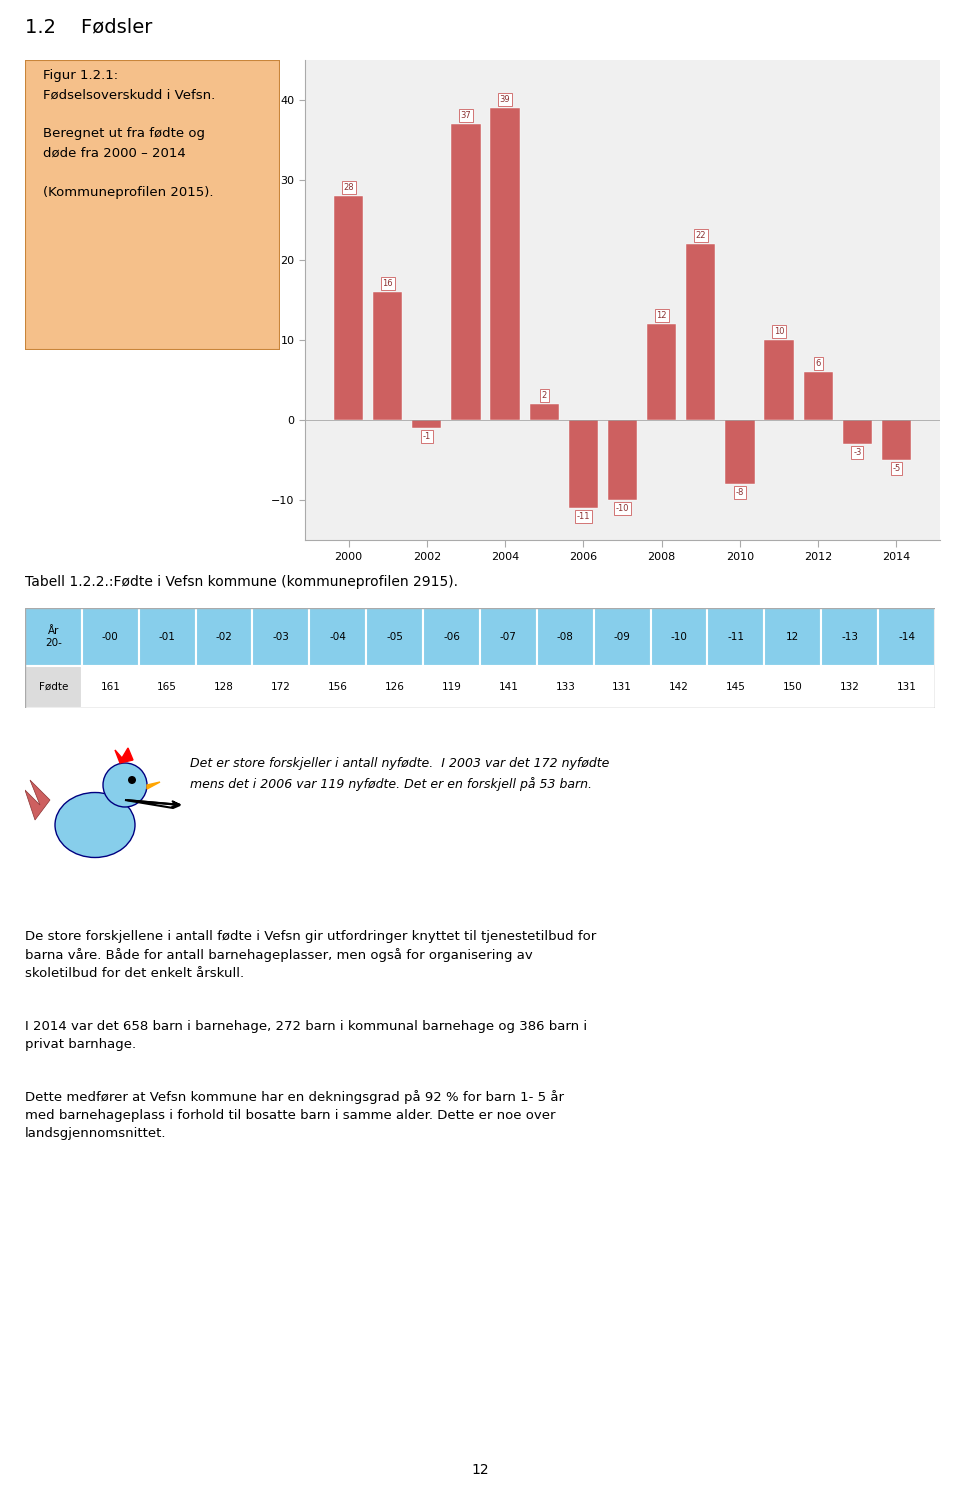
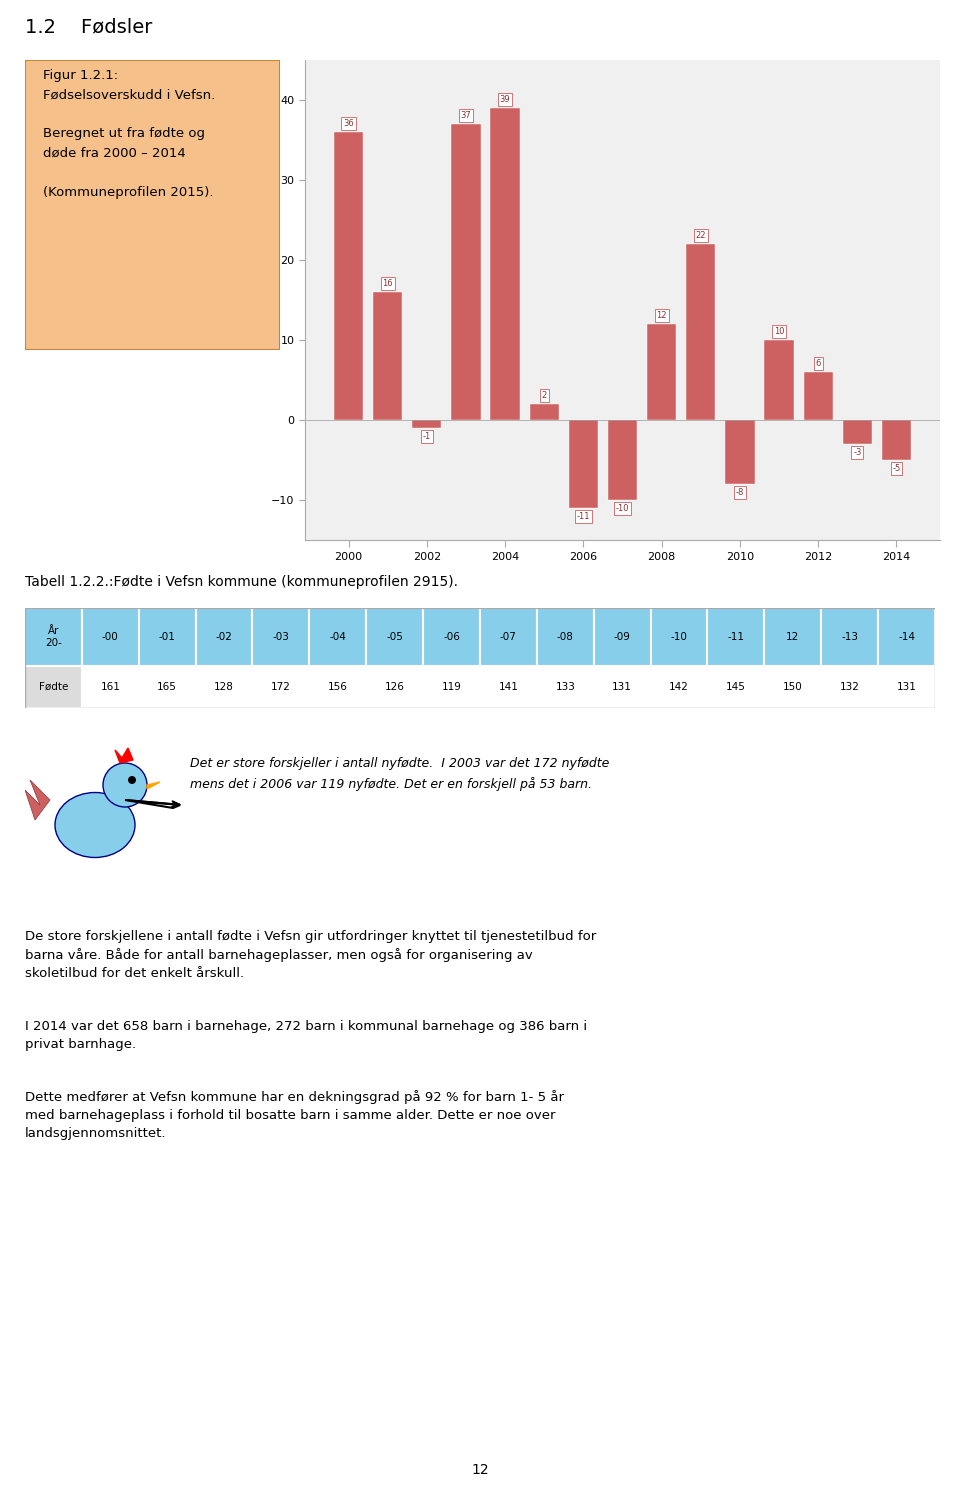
2000: 28 -> 36
